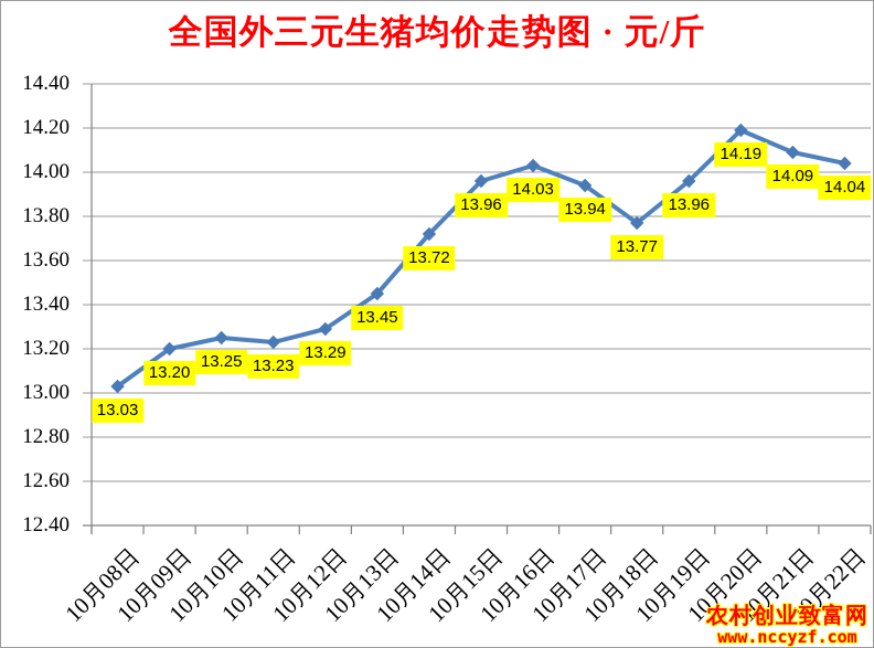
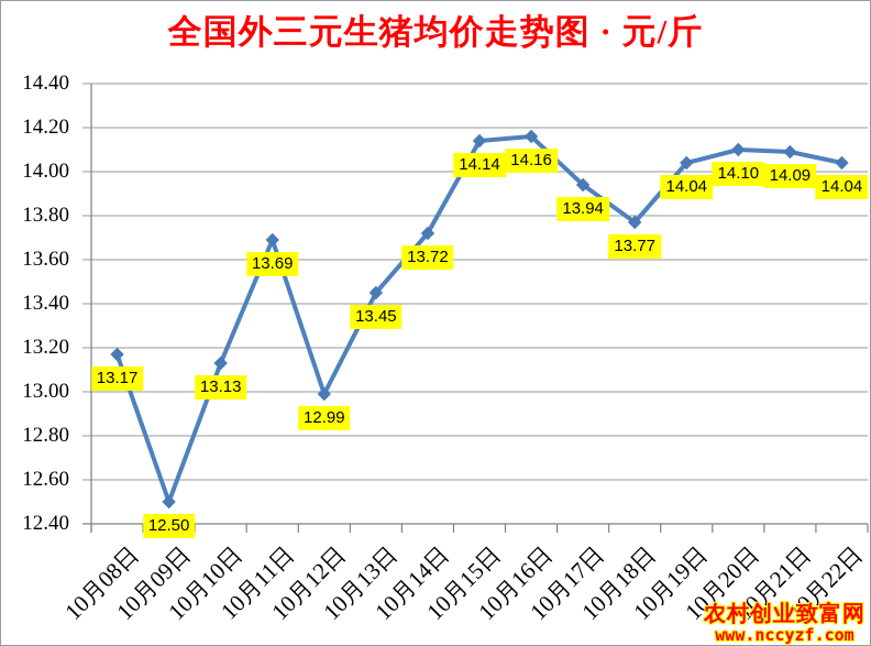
10月08日: 13.03 -> 13.17
10月09日: 13.20 -> 12.50
10月10日: 13.25 -> 13.13
10月11日: 13.23 -> 13.69
10月12日: 13.29 -> 12.99
10月15日: 13.96 -> 14.14
10月16日: 14.03 -> 14.16
10月19日: 13.96 -> 14.04
10月20日: 14.19 -> 14.10
